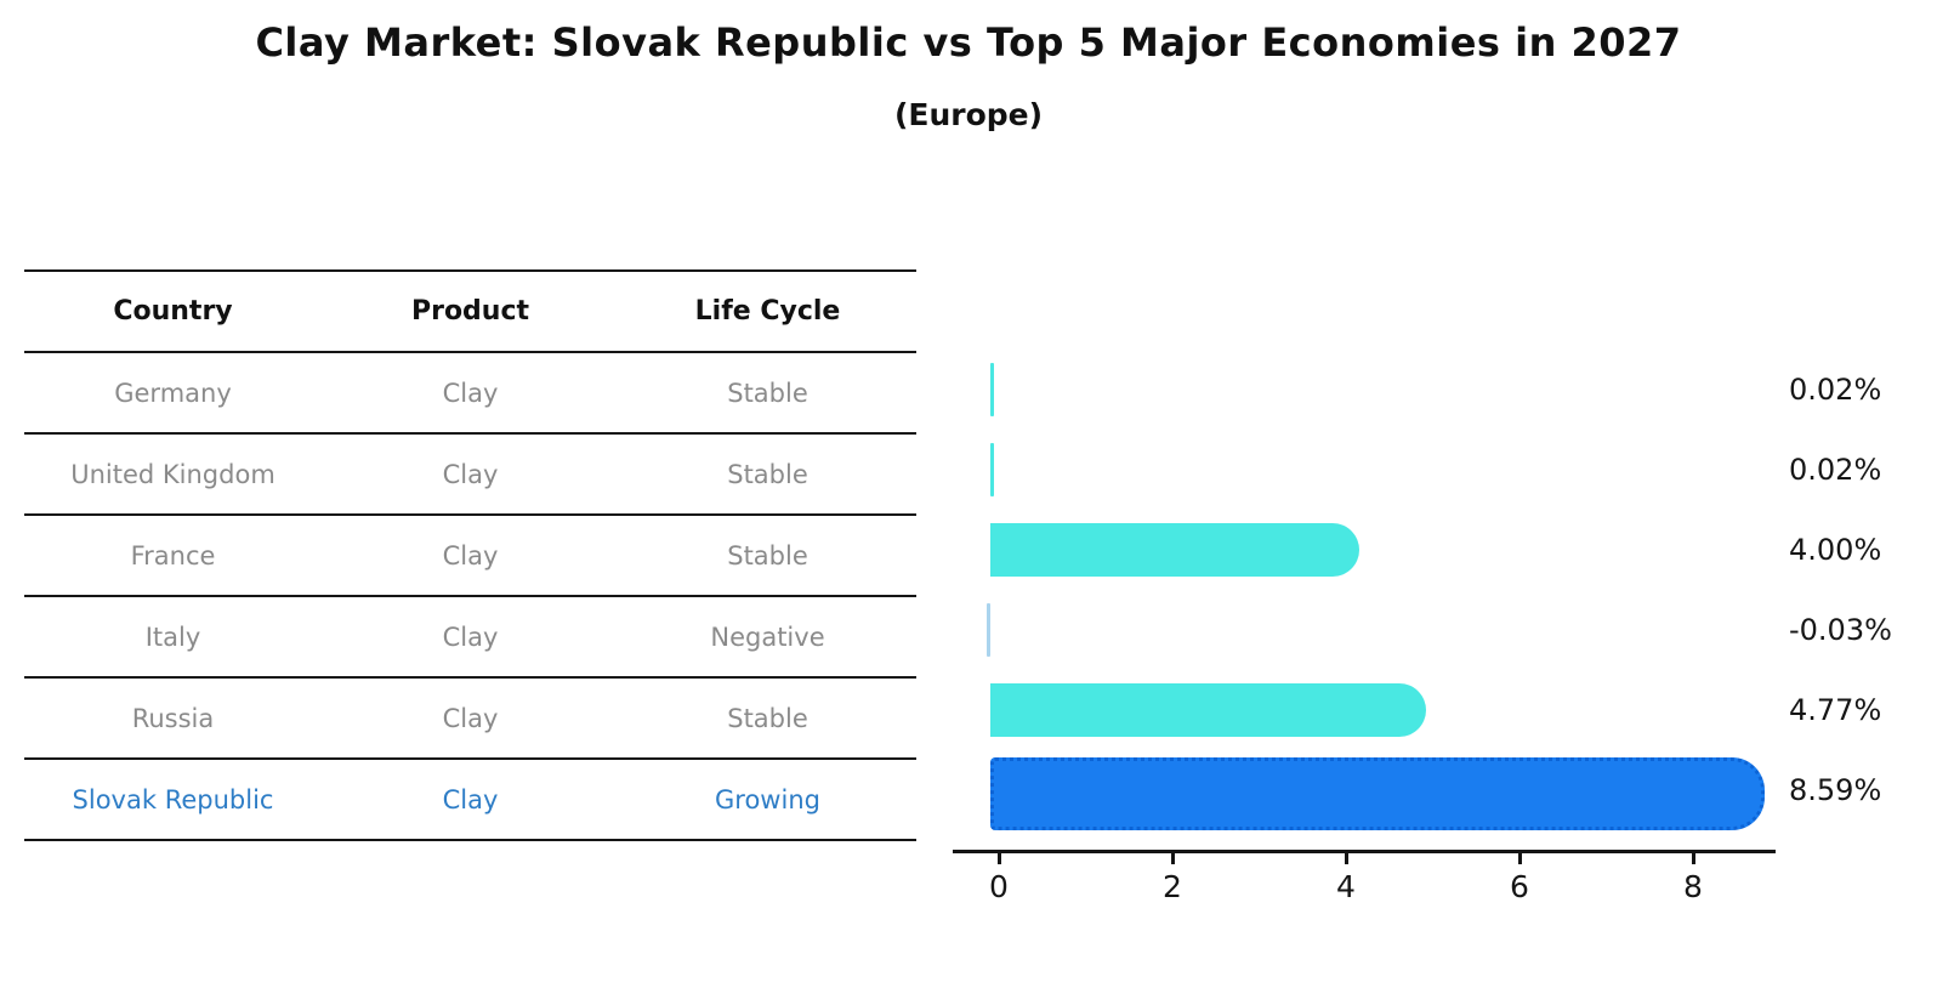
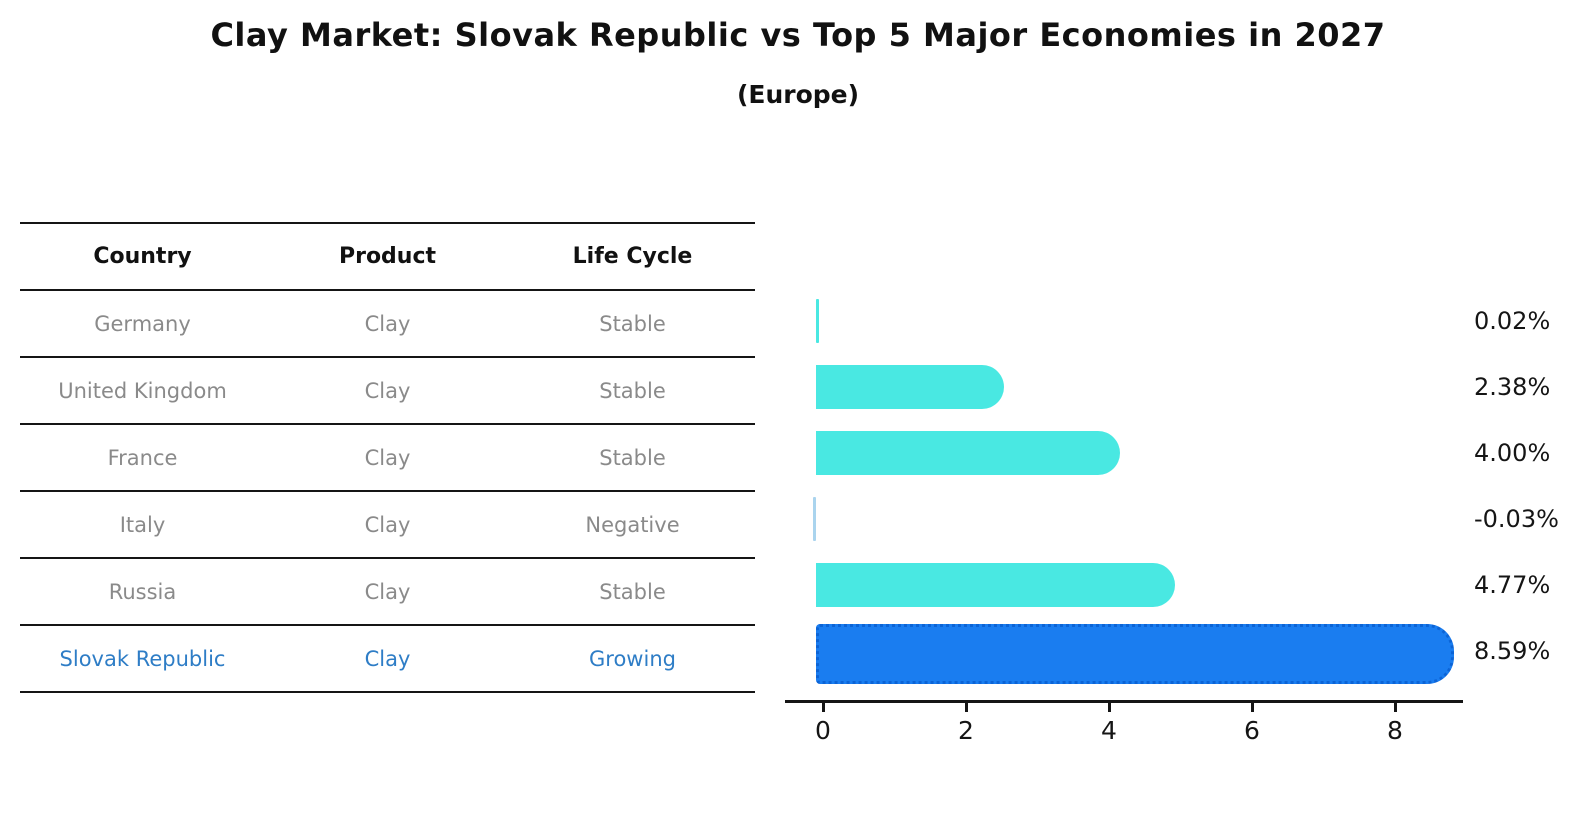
United Kingdom: 0.02% -> 2.38%
